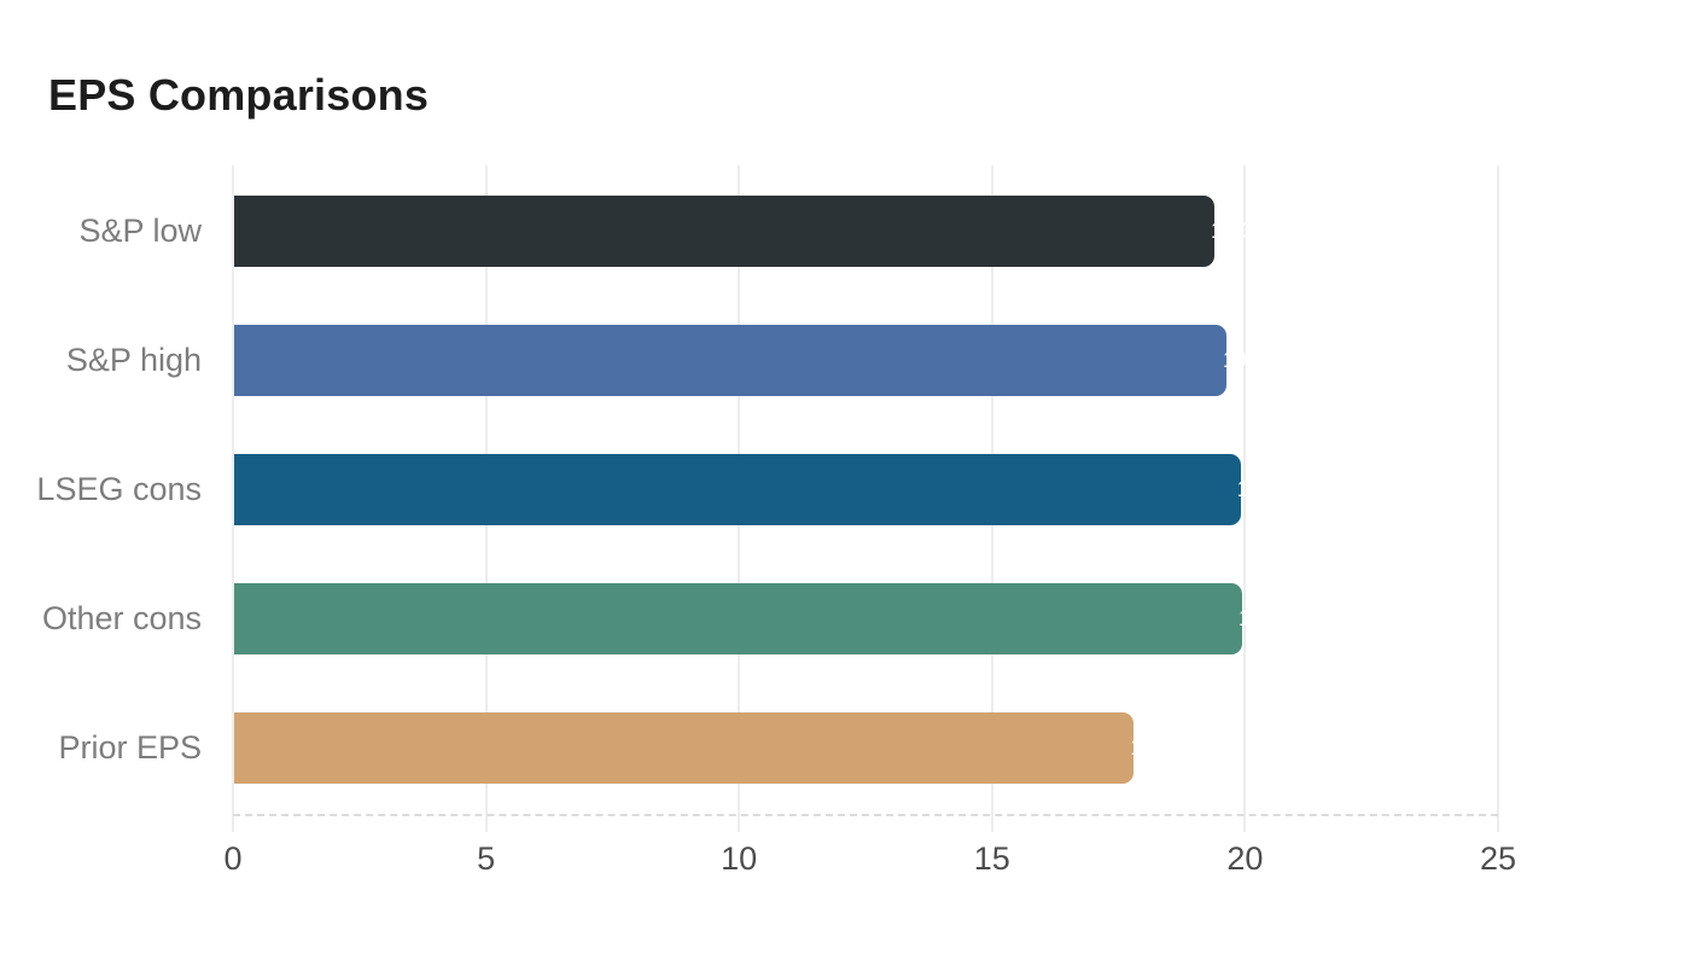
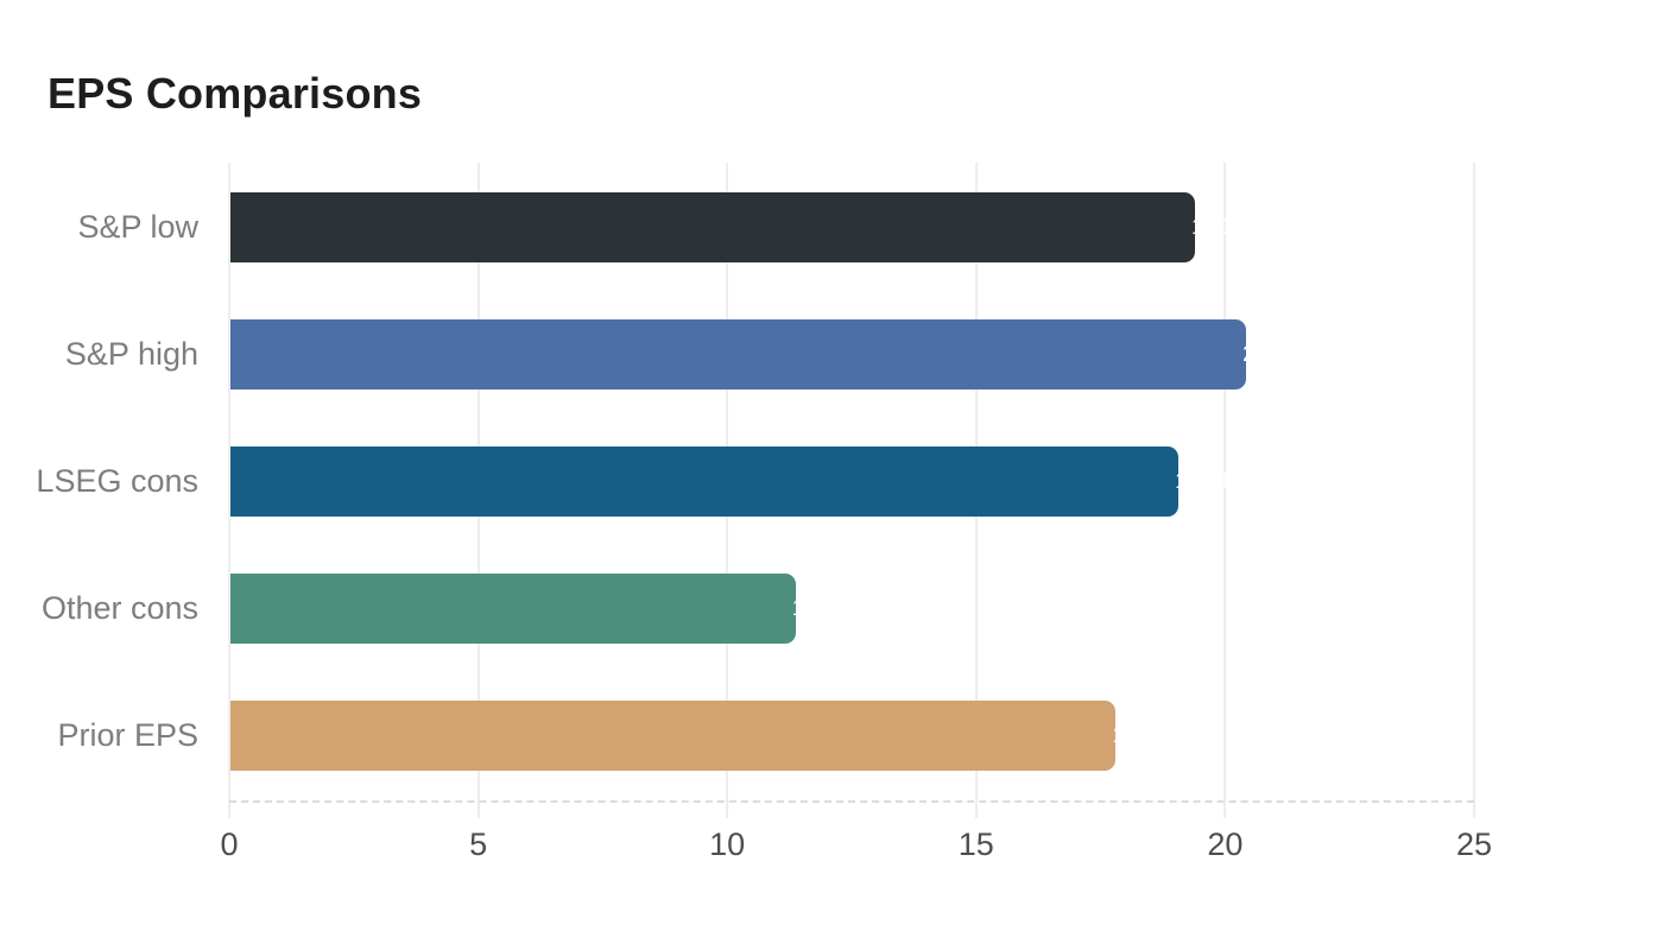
S&P high: 19.61 -> 20.40
LSEG cons: 19.89 -> 19.04
Other cons: 19.92 -> 11.35
